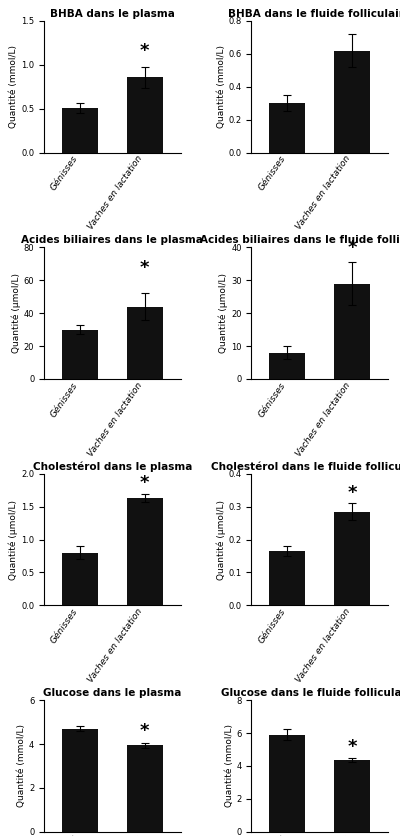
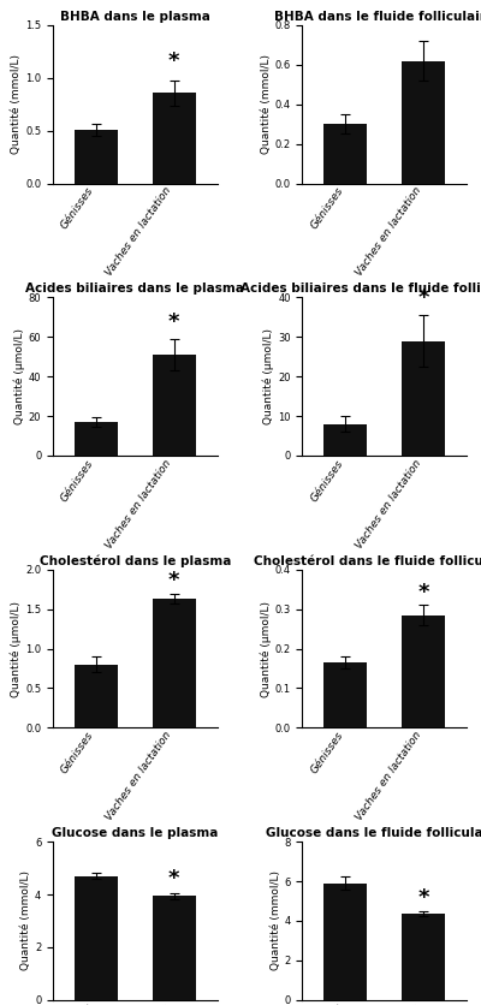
Acides biliaires dans le plasma/Génisses: 30 -> 17
Acides biliaires dans le plasma/Vaches en lactation: 44 -> 51
